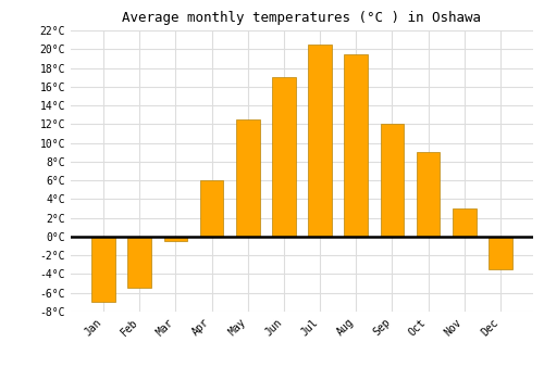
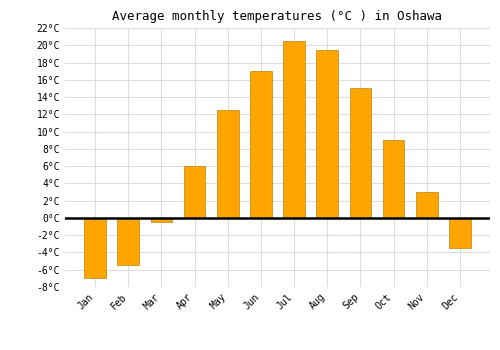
Sep: 12.0°C -> 15.0°C
